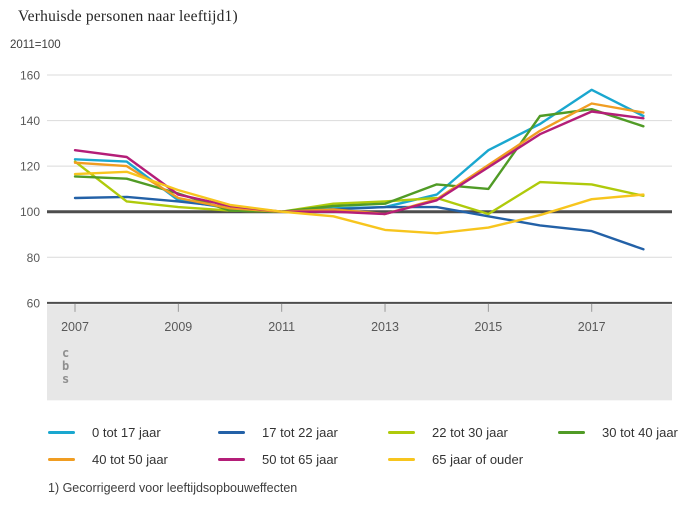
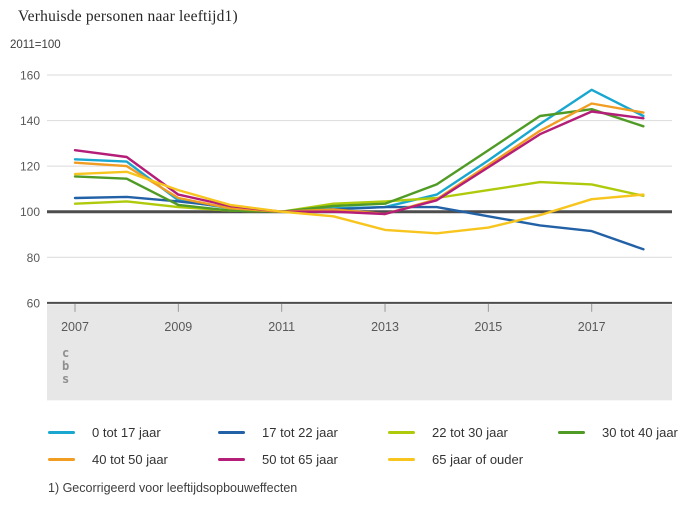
22 tot 30 jaar/2007: 122 -> 104
30 tot 40 jaar/2009: 108 -> 103
0 tot 17 jaar/2015: 127 -> 122
22 tot 30 jaar/2015: 99 -> 110
30 tot 40 jaar/2015: 110 -> 127
